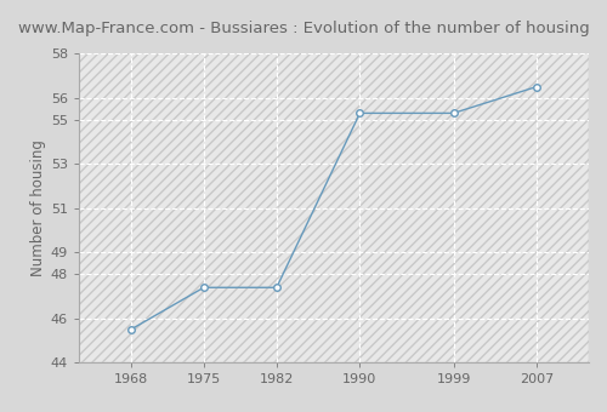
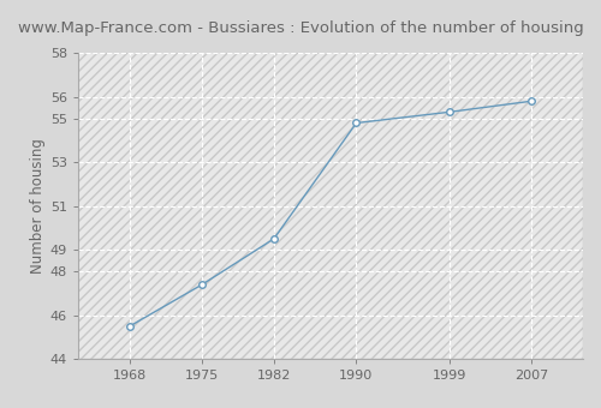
1982: 47.4 -> 49.5
1990: 55.3 -> 54.8
2007: 56.5 -> 55.8
